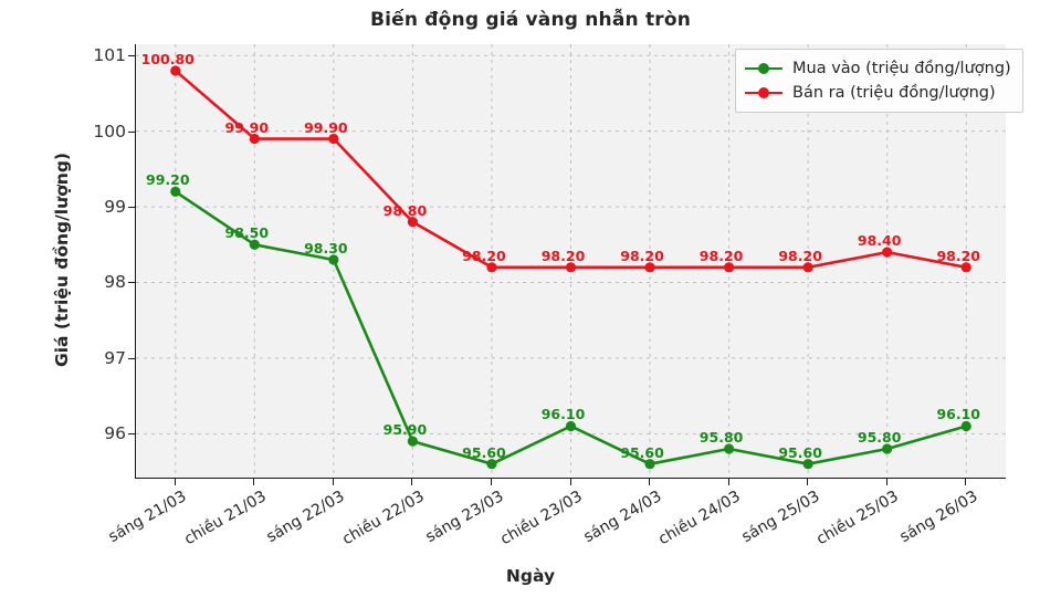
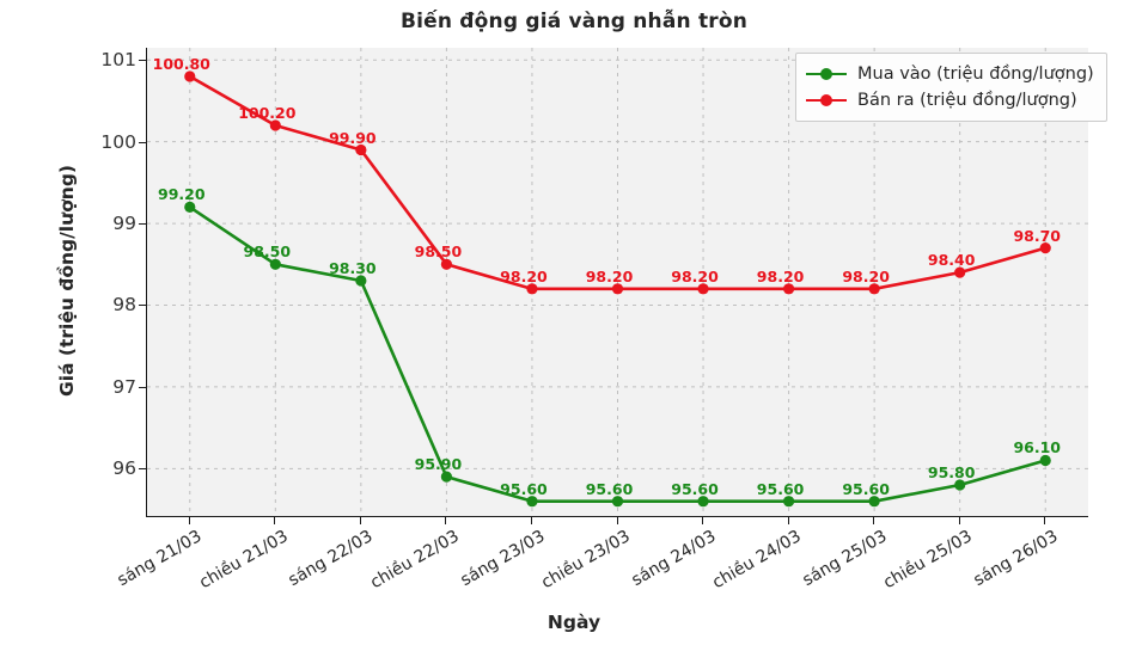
Bán ra (triệu đồng/lượng)/chiều 21/03: 99.90 -> 100.20
Bán ra (triệu đồng/lượng)/chiều 22/03: 98.80 -> 98.50
Mua vào (triệu đồng/lượng)/chiều 23/03: 96.10 -> 95.60
Mua vào (triệu đồng/lượng)/chiều 24/03: 95.80 -> 95.60
Bán ra (triệu đồng/lượng)/sáng 26/03: 98.20 -> 98.70
